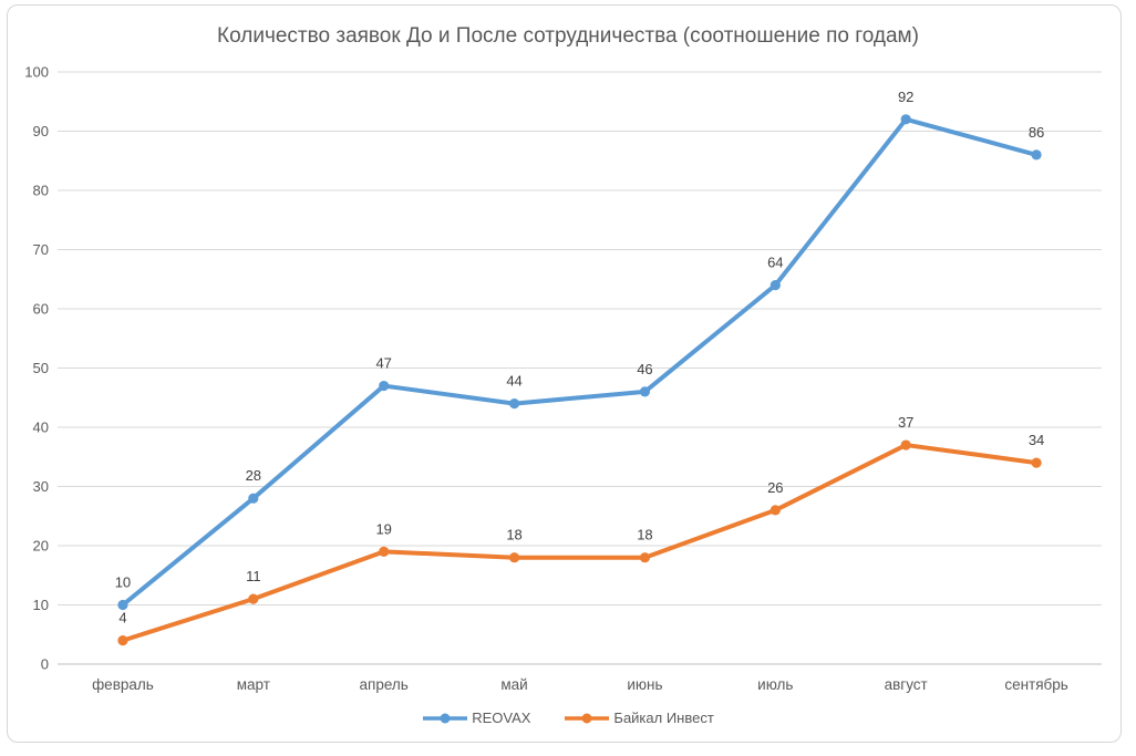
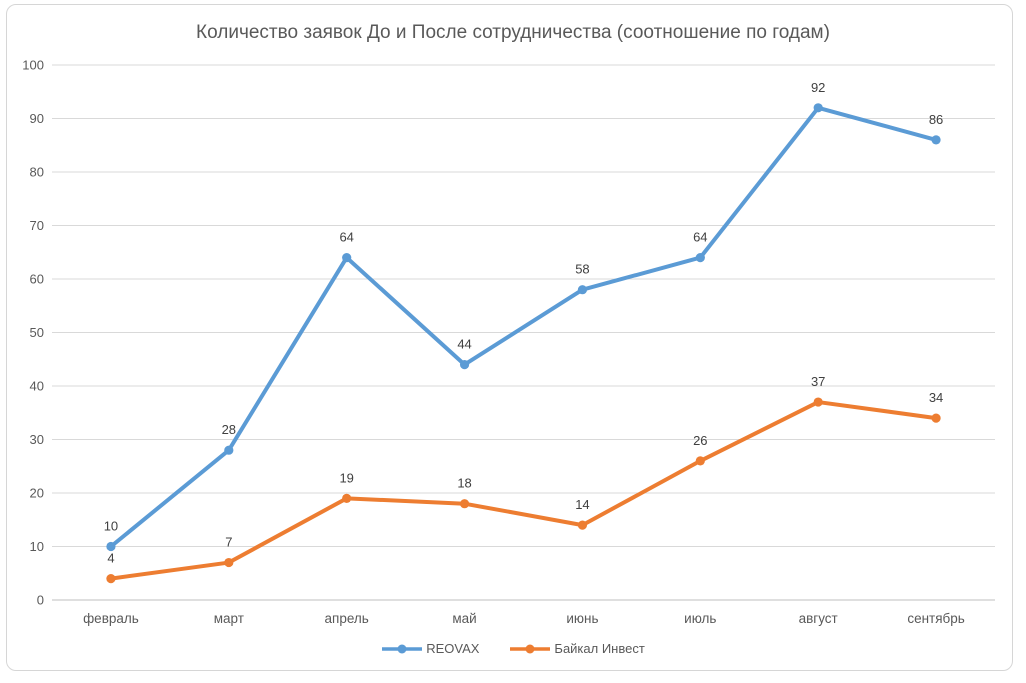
Байкал Инвест/март: 11 -> 7
REOVAX/апрель: 47 -> 64
REOVAX/июнь: 46 -> 58
Байкал Инвест/июнь: 18 -> 14
